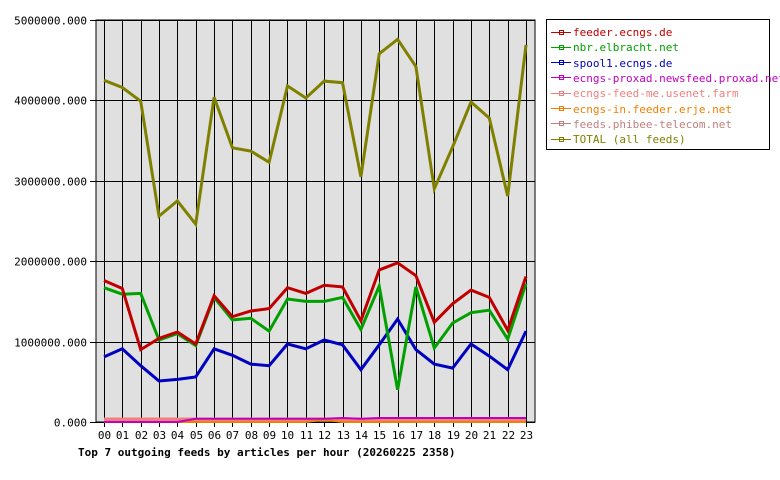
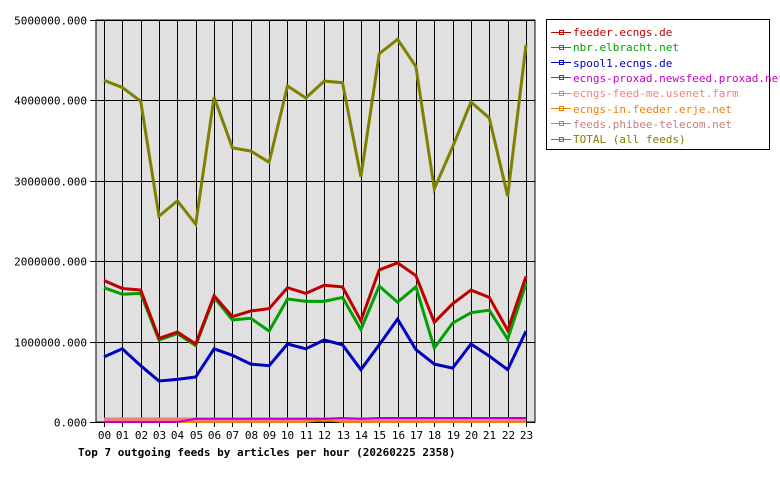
feeder.ecngs.de/02: 900000 -> 1600000
nbr.elbracht.net/16: 400000 -> 1500000
